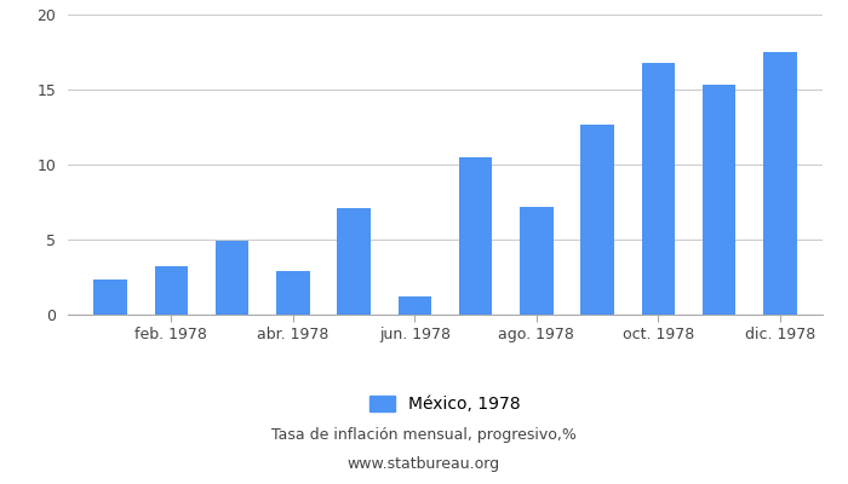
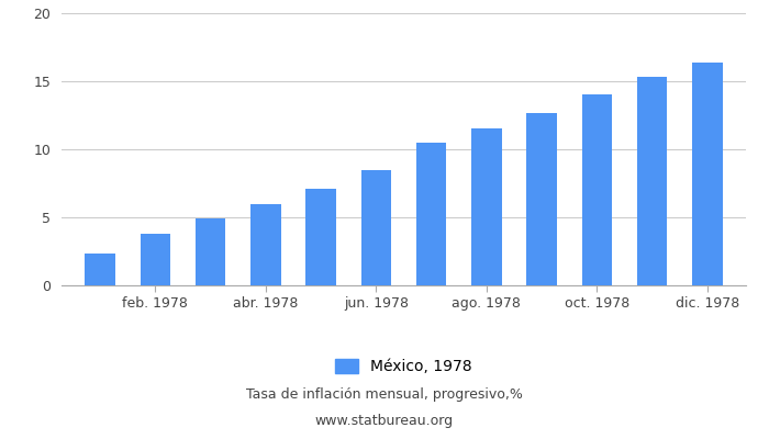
feb. 1978: 3.2 -> 3.8
abr. 1978: 2.9 -> 6.0
jun. 1978: 1.2 -> 8.5
ago. 1978: 7.2 -> 11.5
oct. 1978: 16.8 -> 14.0
dic. 1978: 17.5 -> 16.4
